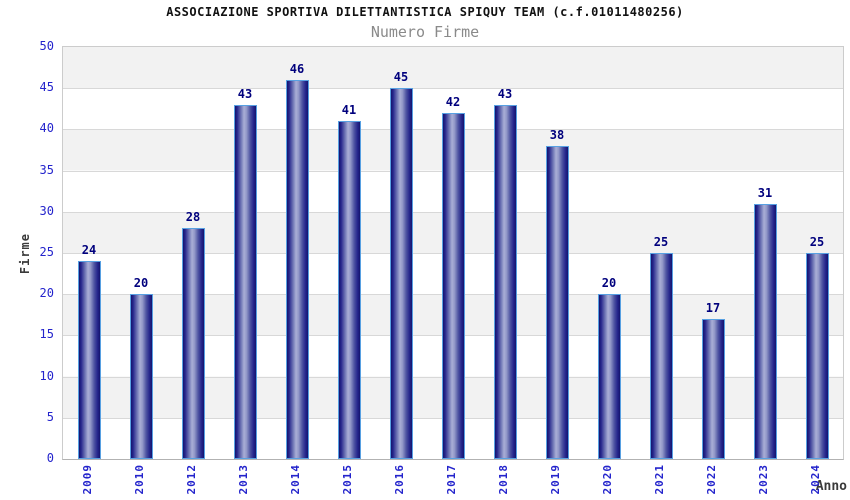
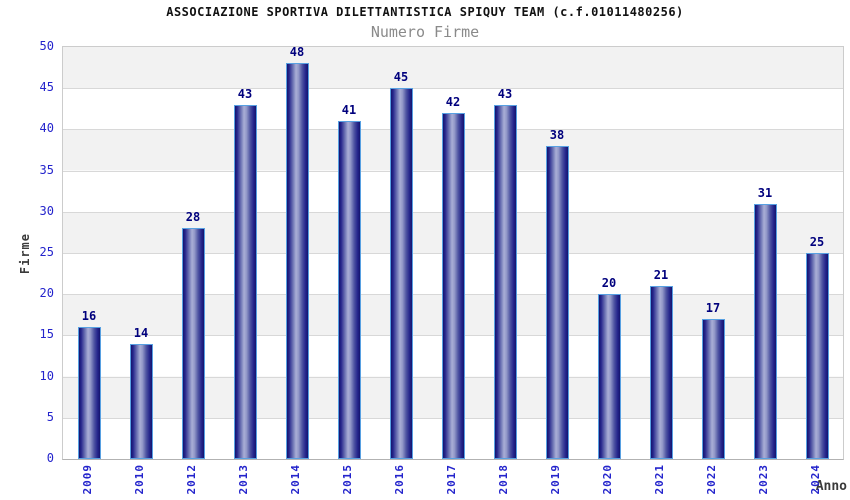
2009: 24 -> 16
2010: 20 -> 14
2014: 46 -> 48
2021: 25 -> 21
